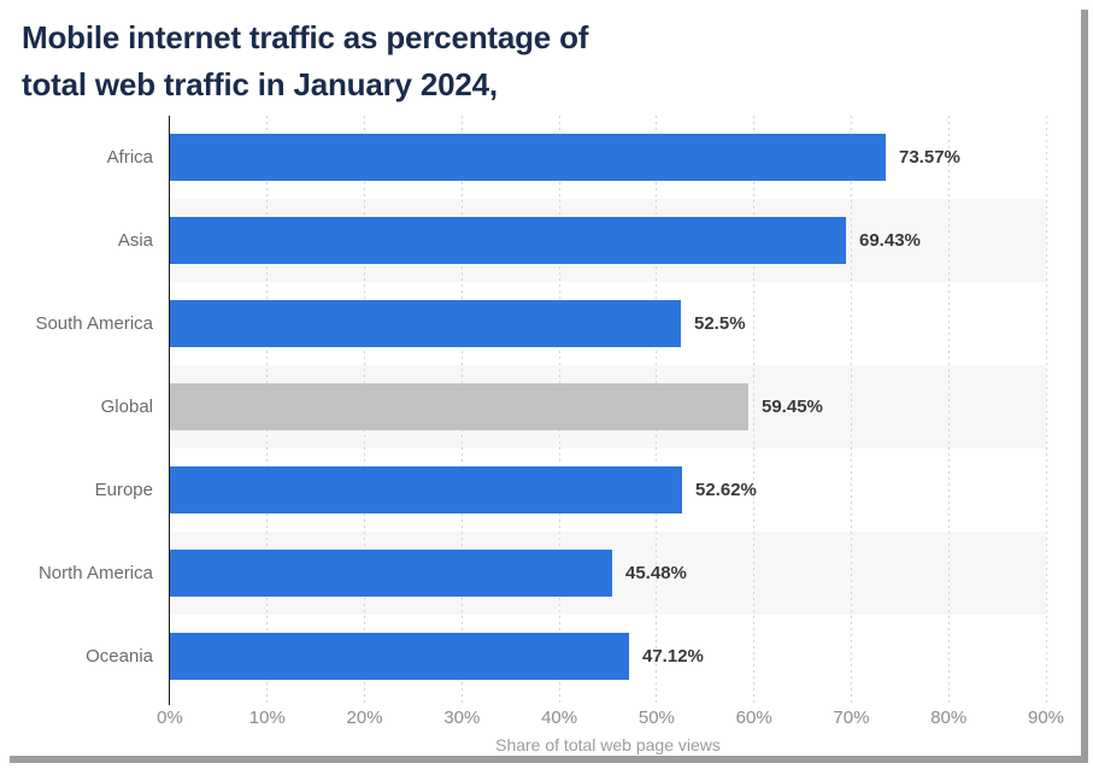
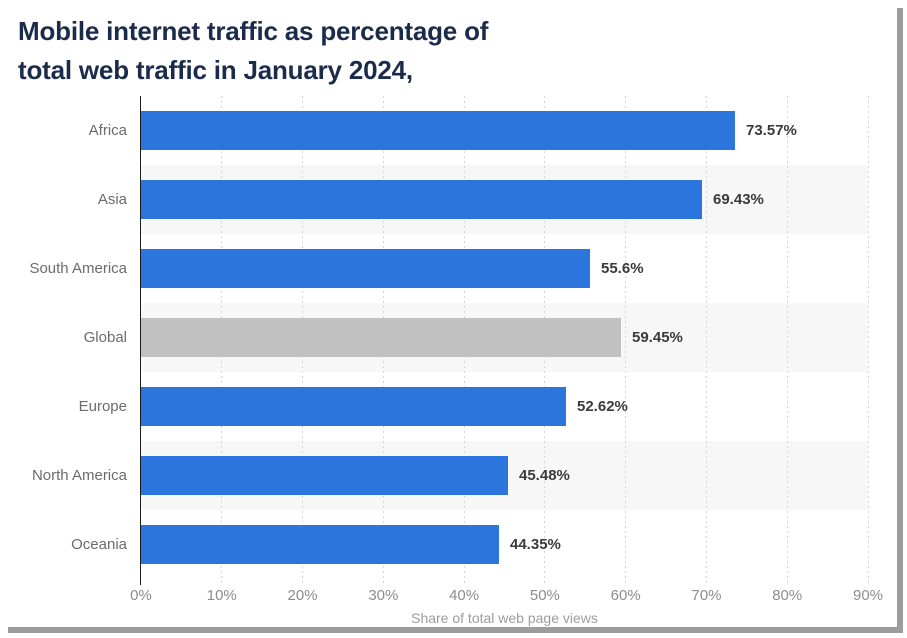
South America: 52.5% -> 55.6%
Oceania: 47.12% -> 44.35%
